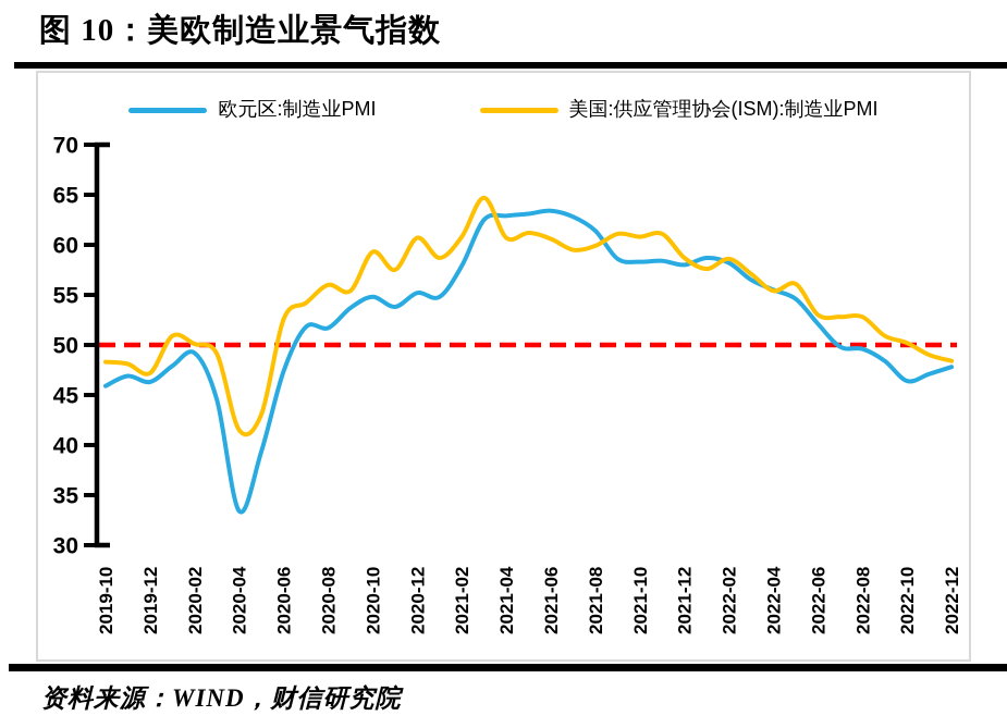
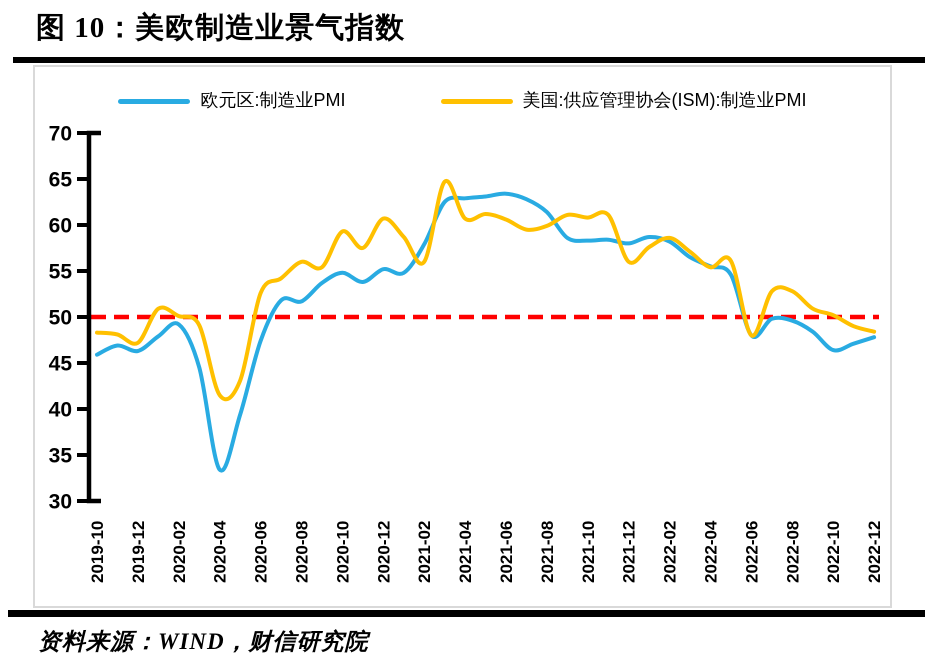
美国:供应管理协会(ISM):制造业PMI/2021-02: 61 -> 56
美国:供应管理协会(ISM):制造业PMI/2021-12: 59 -> 56
欧元区:制造业PMI/2022-06: 52 -> 48
美国:供应管理协会(ISM):制造业PMI/2022-06: 53 -> 48
